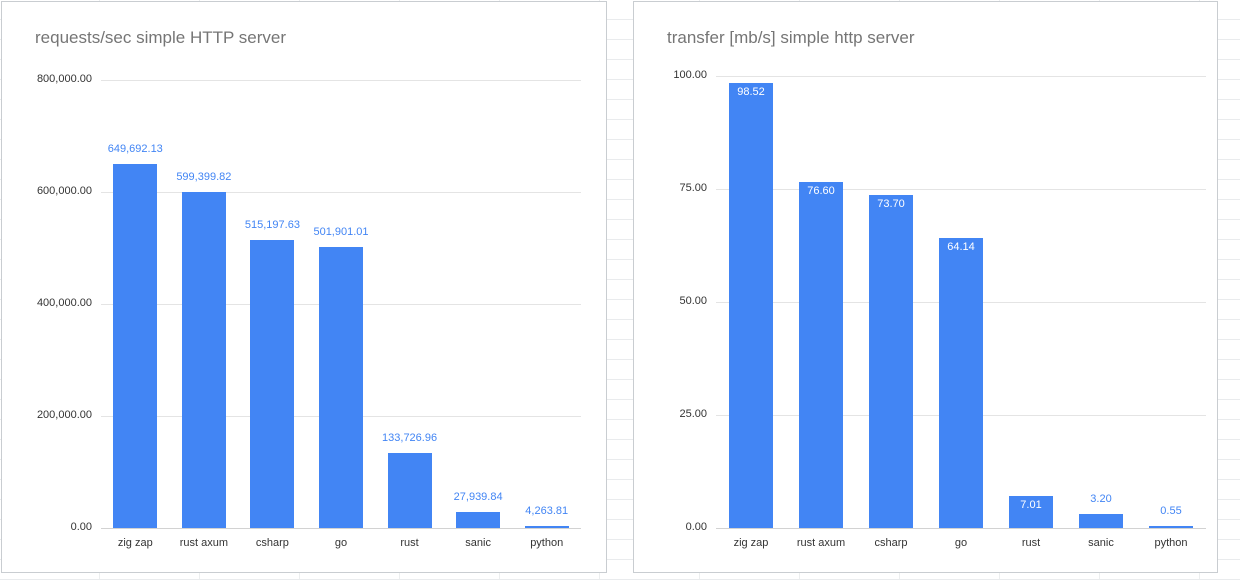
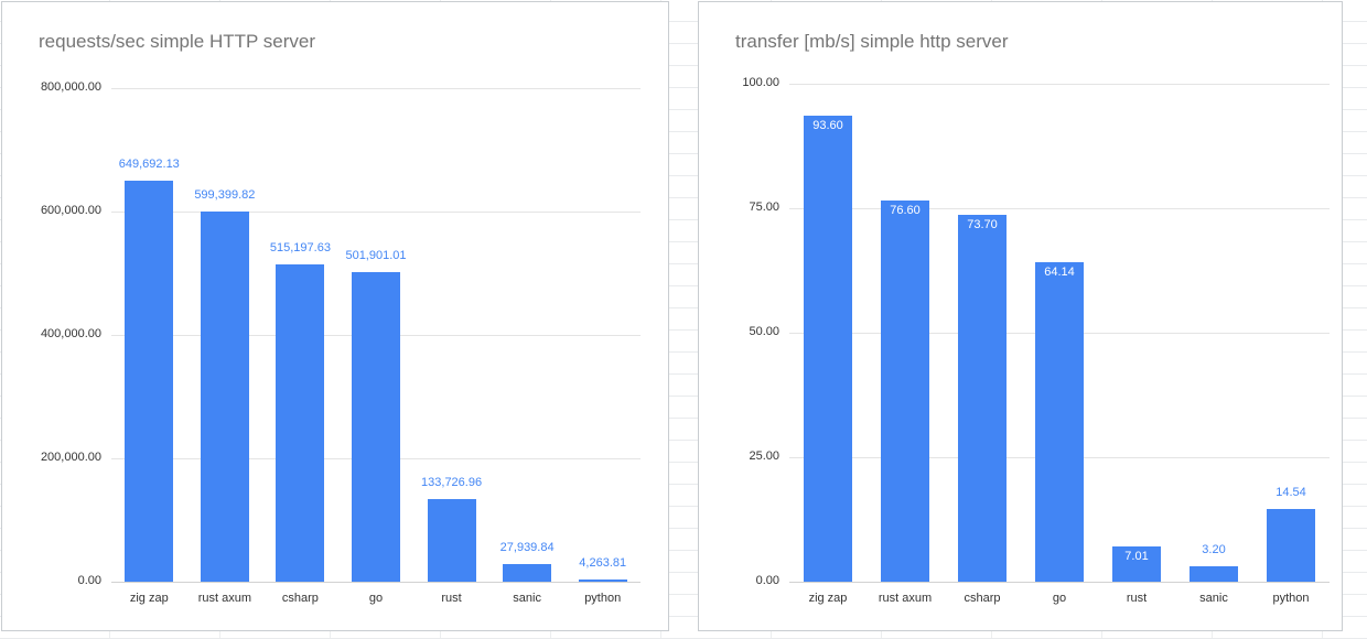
transfer [mb/s] simple http server/zig zap: 98.52 -> 93.60
transfer [mb/s] simple http server/python: 0.55 -> 14.54
